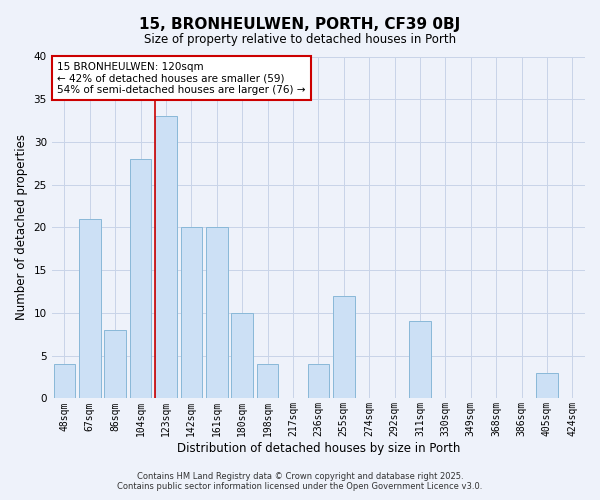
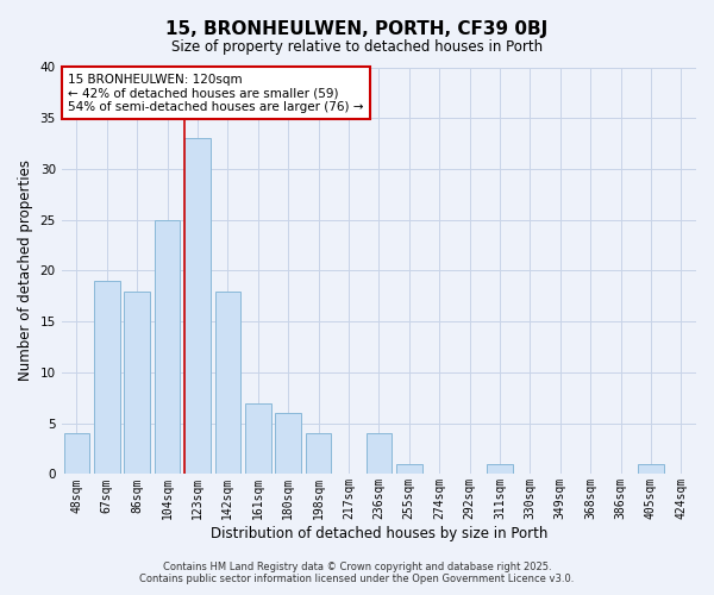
67sqm: 21 -> 19
86sqm: 8 -> 18
104sqm: 28 -> 25
142sqm: 20 -> 18
161sqm: 20 -> 7
180sqm: 10 -> 6
255sqm: 12 -> 1
311sqm: 9 -> 1
405sqm: 3 -> 1
